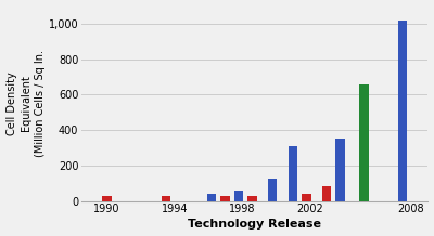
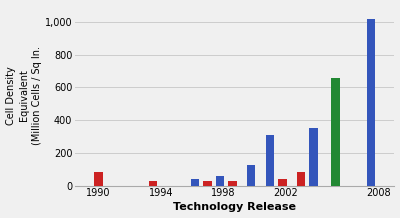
1990: 30 -> 80
